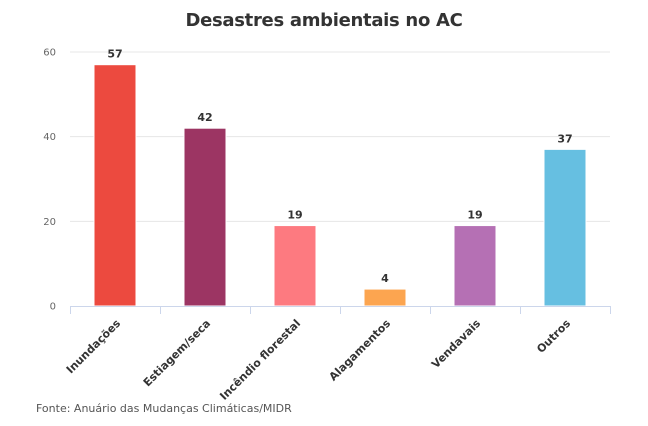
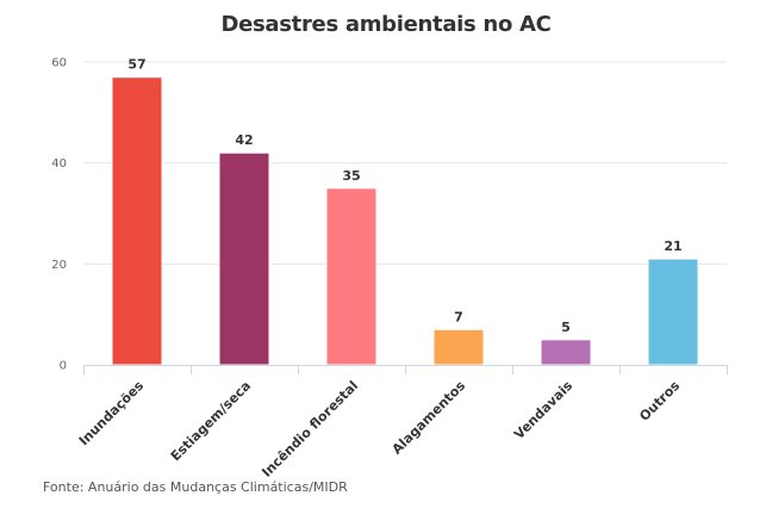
Incêndio florestal: 19 -> 35
Alagamentos: 4 -> 7
Vendavais: 19 -> 5
Outros: 37 -> 21
